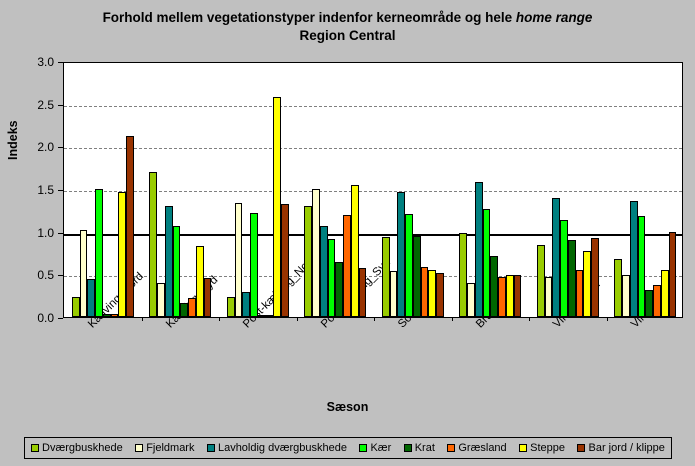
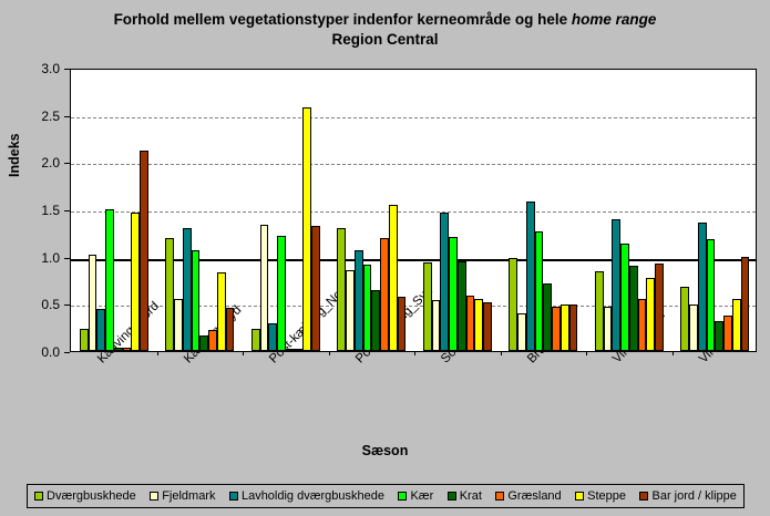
Dværgbuskhede/Kælving_Syd: 1.7 -> 1.2
Fjeldmark/Kælving_Syd: 0.4 -> 0.6
Fjeldmark/Post-kælving_Syd: 1.5 -> 0.8
